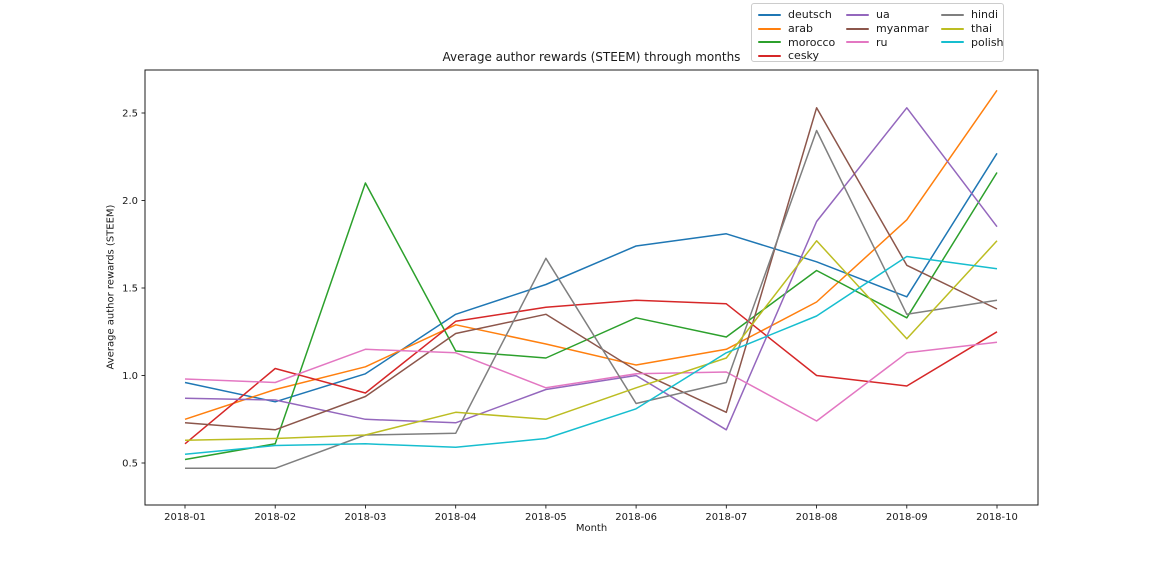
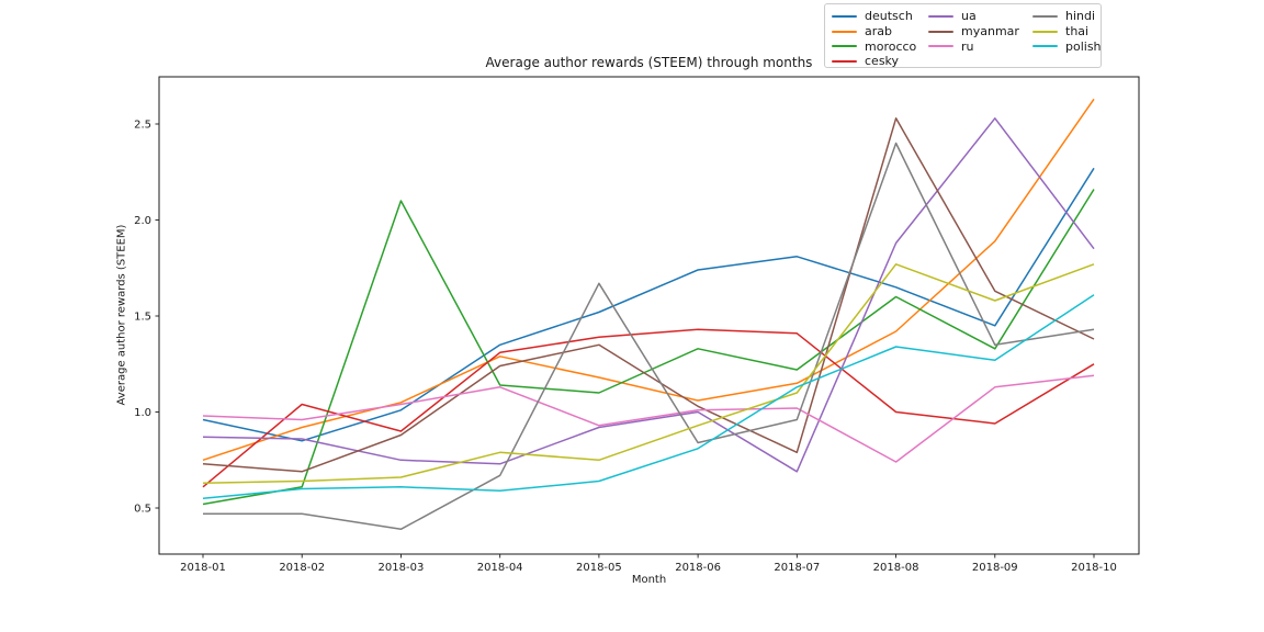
ru/2018-03: 1.15 -> 1.04
hindi/2018-03: 0.66 -> 0.39
thai/2018-09: 1.21 -> 1.58
polish/2018-09: 1.68 -> 1.27
